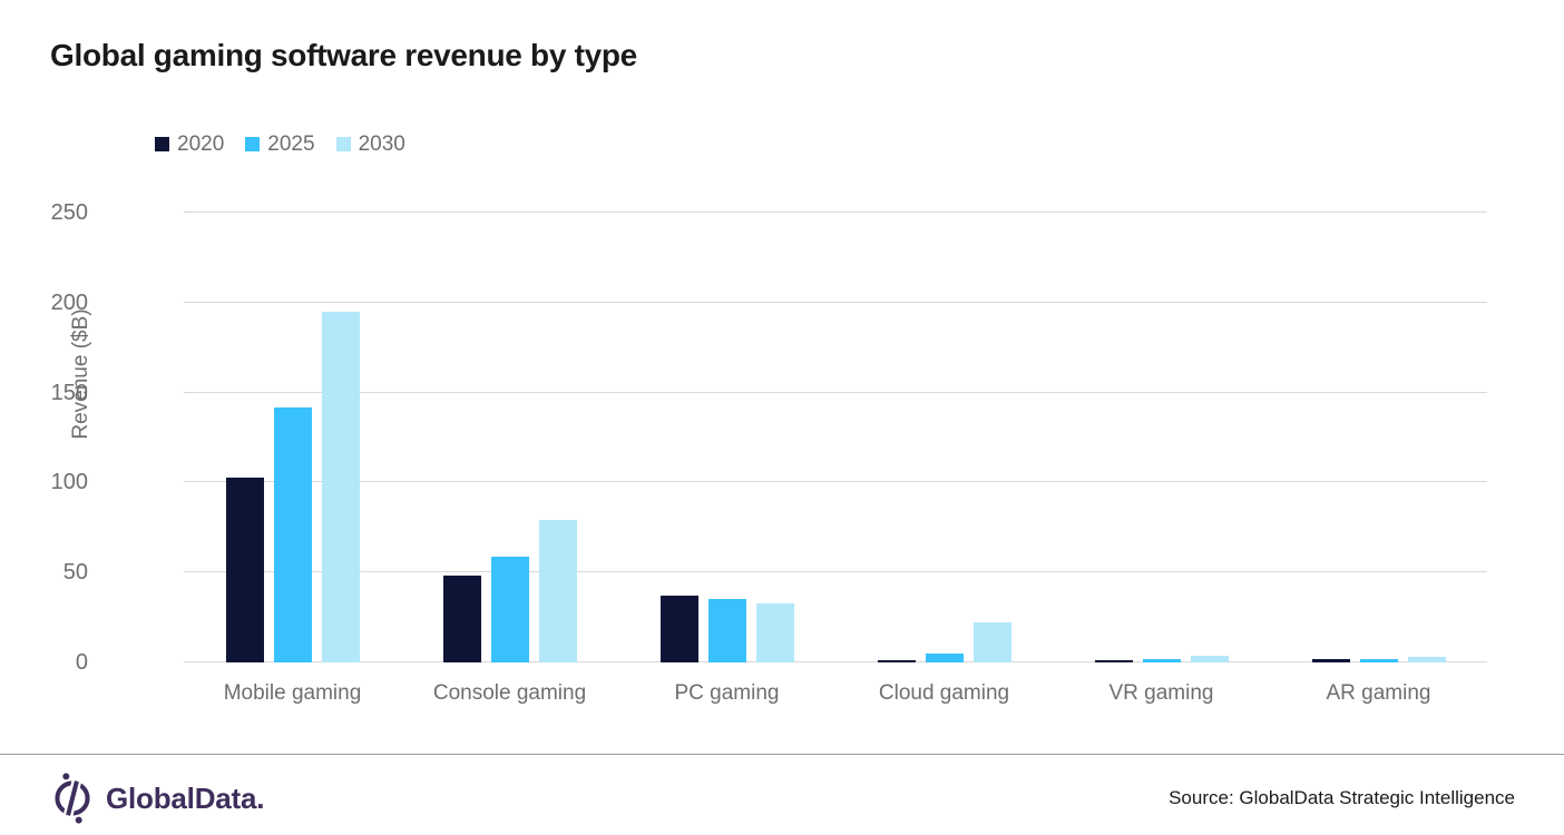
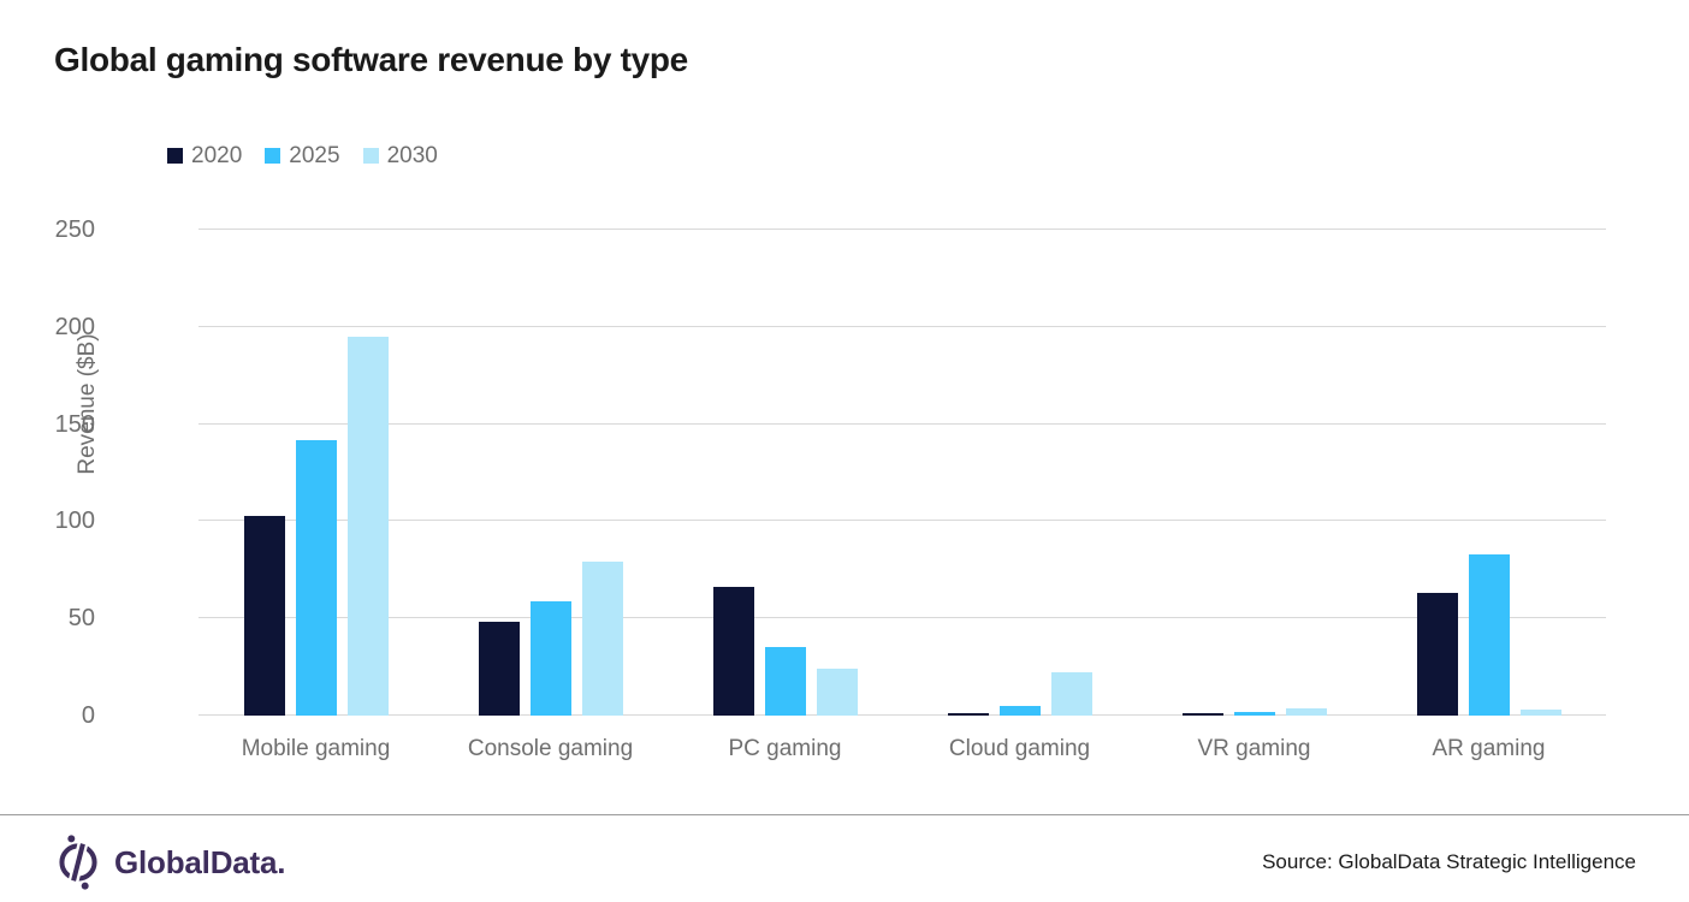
2020/PC gaming: 37 -> 66
2030/PC gaming: 33 -> 24
2020/AR gaming: 2 -> 63
2025/AR gaming: 2 -> 83
